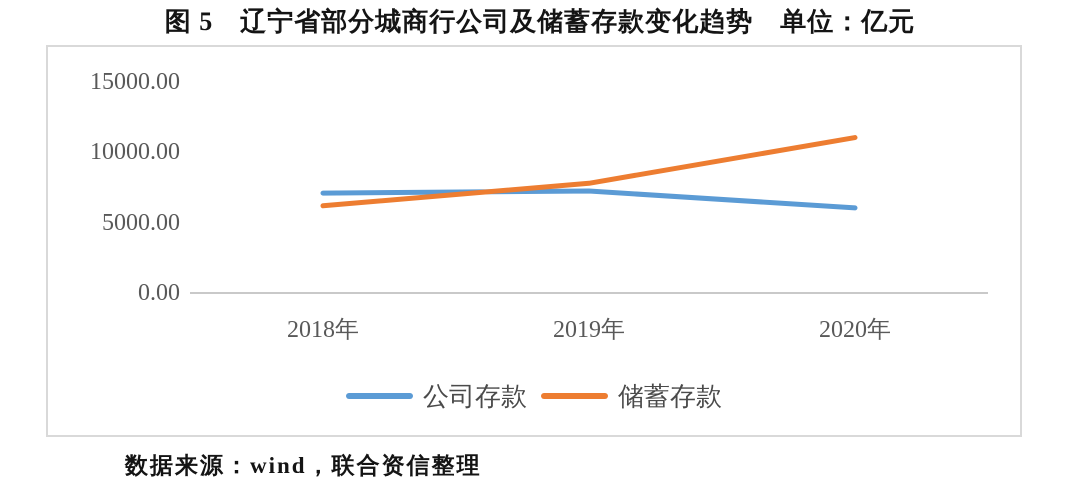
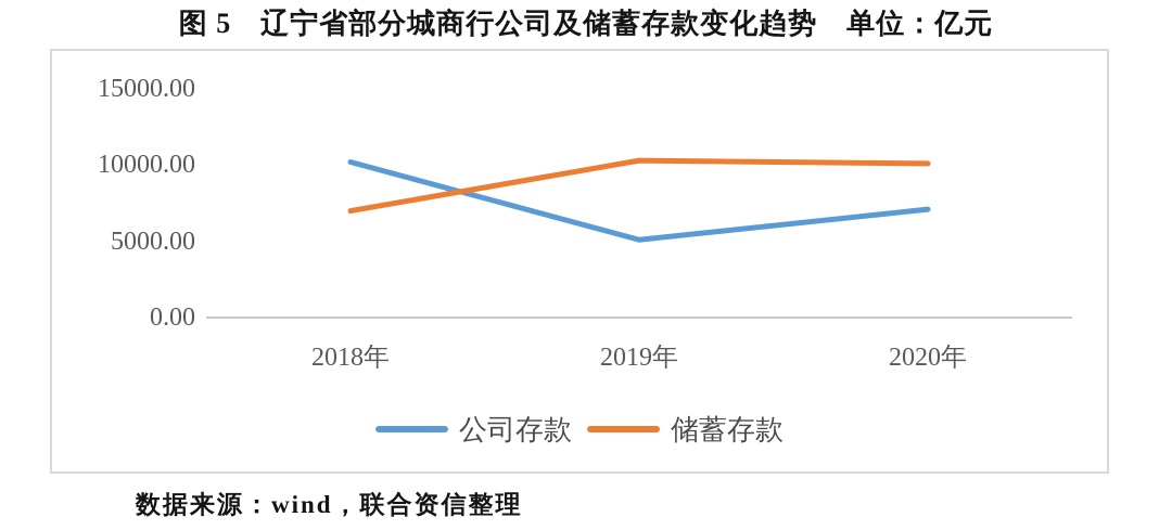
公司存款/2018年: 7100 -> 10200
储蓄存款/2018年: 6200 -> 7000
公司存款/2019年: 7200 -> 5100
储蓄存款/2019年: 7800 -> 10300
公司存款/2020年: 6000 -> 7100
储蓄存款/2020年: 11000 -> 10100
